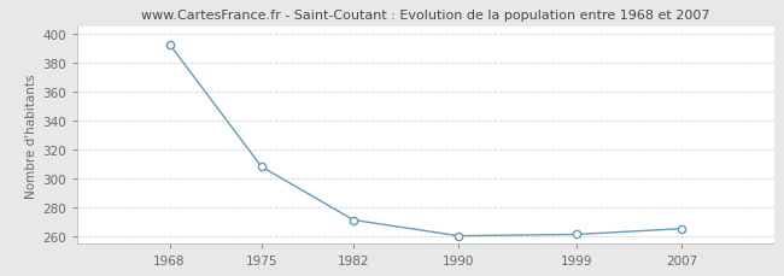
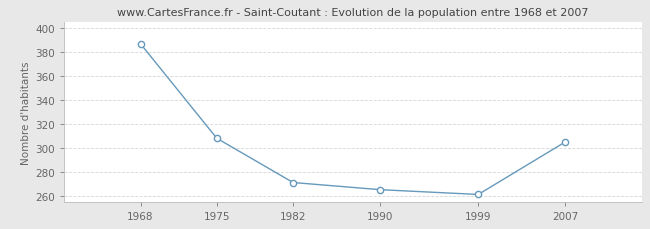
1968: 393 -> 387
1990: 260 -> 265
2007: 265 -> 305
